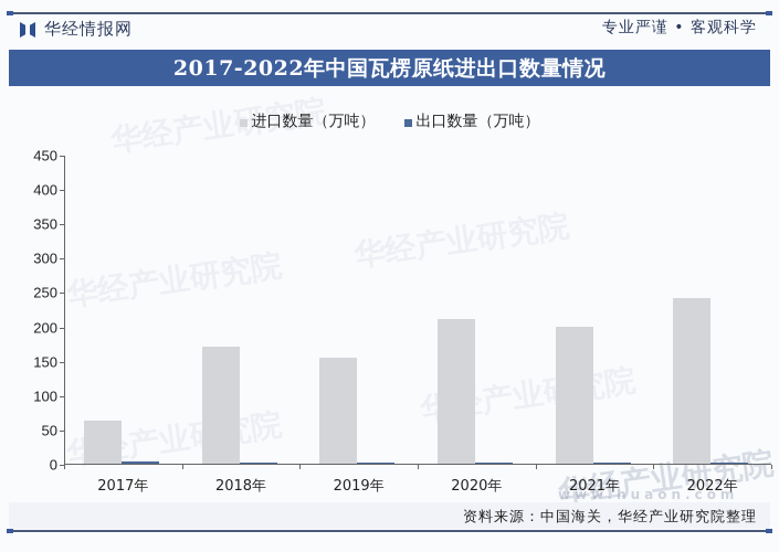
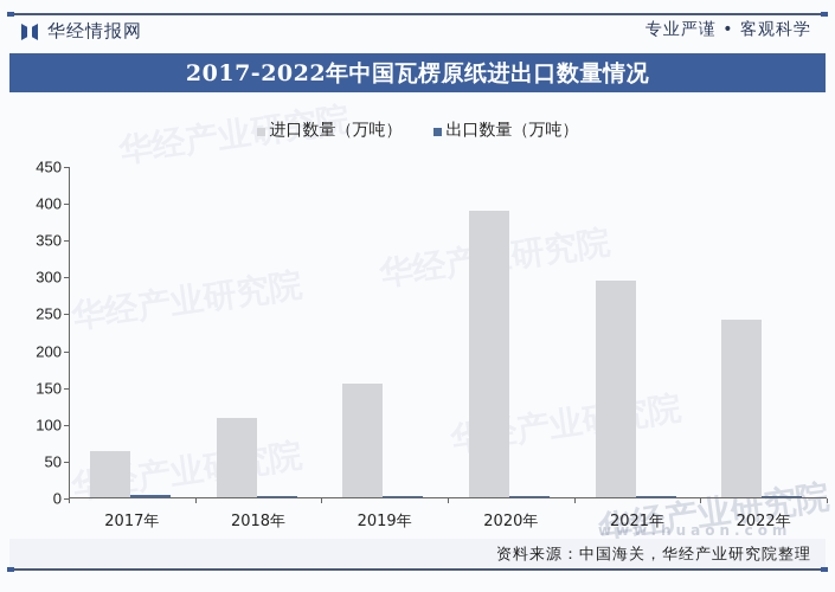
进口数量（万吨）/2018年: 170 -> 110
进口数量（万吨）/2020年: 210 -> 390
进口数量（万吨）/2021年: 200 -> 290
